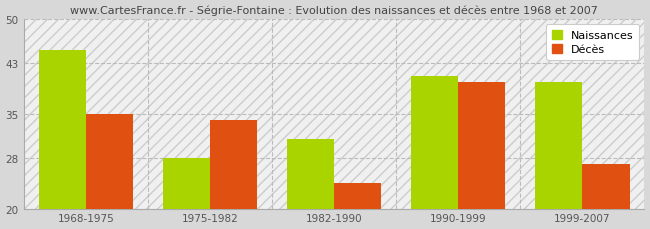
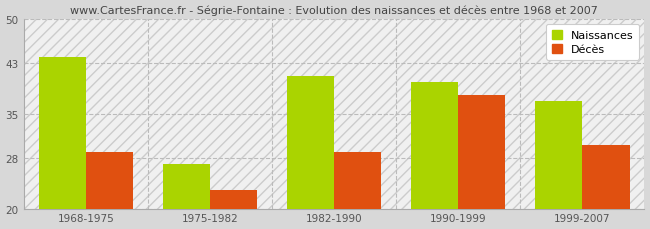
Naissances/1968-1975: 45 -> 44
Décès/1968-1975: 35 -> 29
Naissances/1975-1982: 28 -> 27
Décès/1975-1982: 34 -> 23
Naissances/1982-1990: 31 -> 41
Décès/1982-1990: 24 -> 29
Naissances/1990-1999: 41 -> 40
Décès/1990-1999: 40 -> 38
Naissances/1999-2007: 40 -> 37
Décès/1999-2007: 27 -> 30
